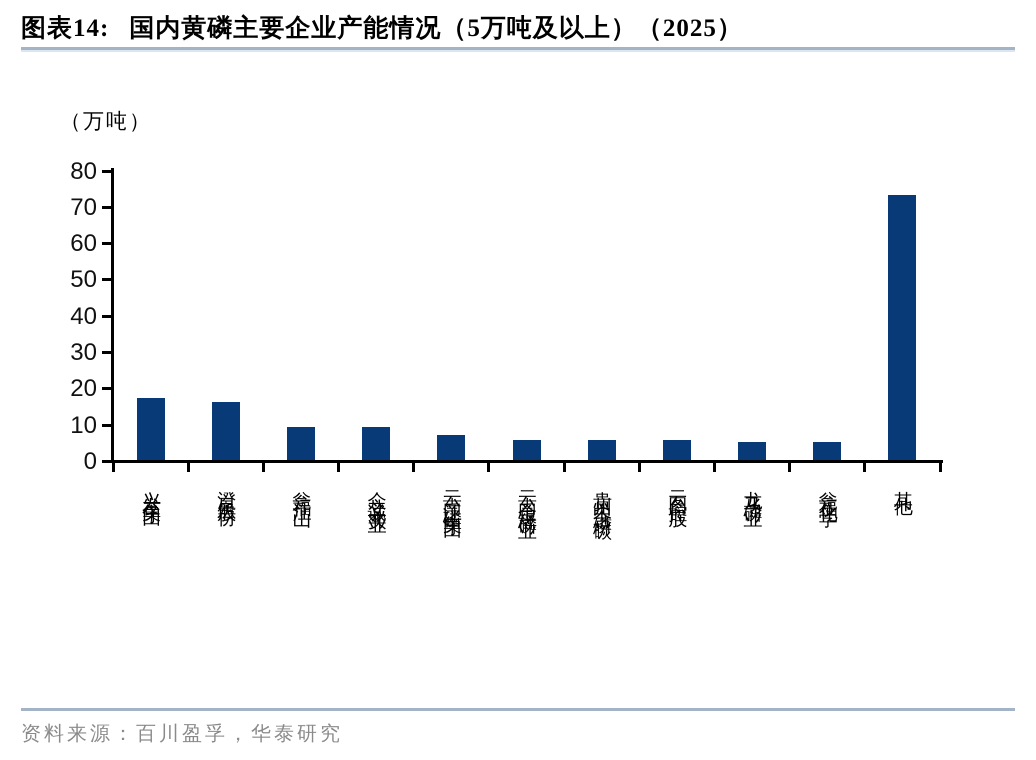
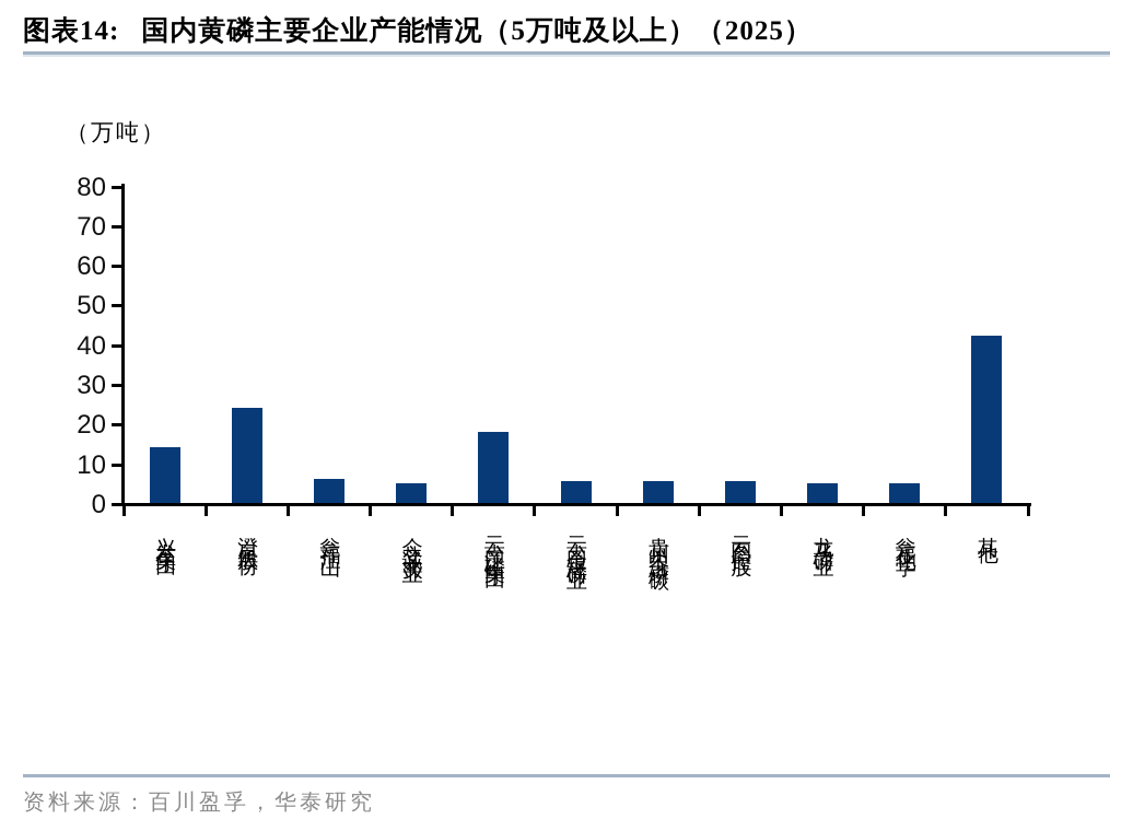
兴发集团: 17 -> 14
澄星股份: 16 -> 24
瓮福江山: 9 -> 6
众立诚实业: 9 -> 5
云南江磷集团: 7 -> 18
其他: 73 -> 42
